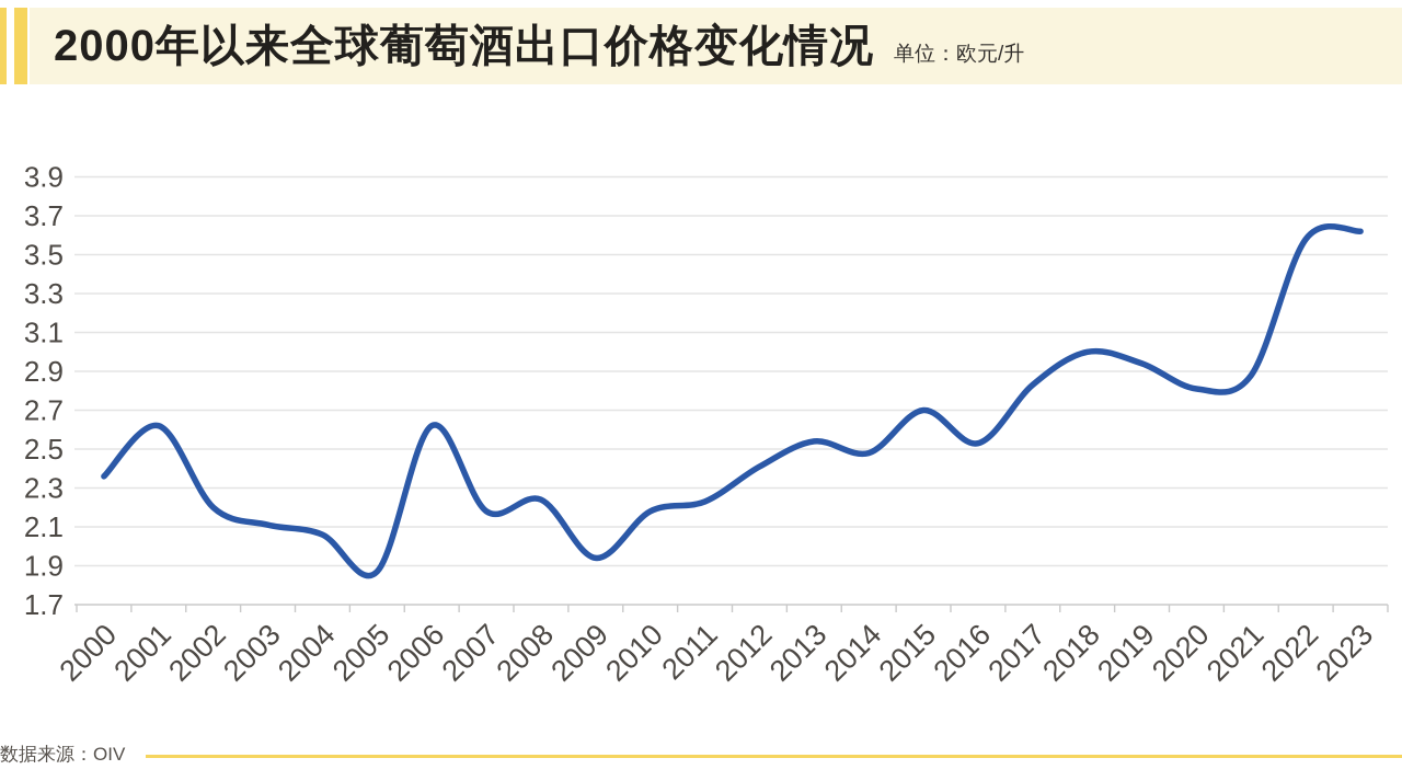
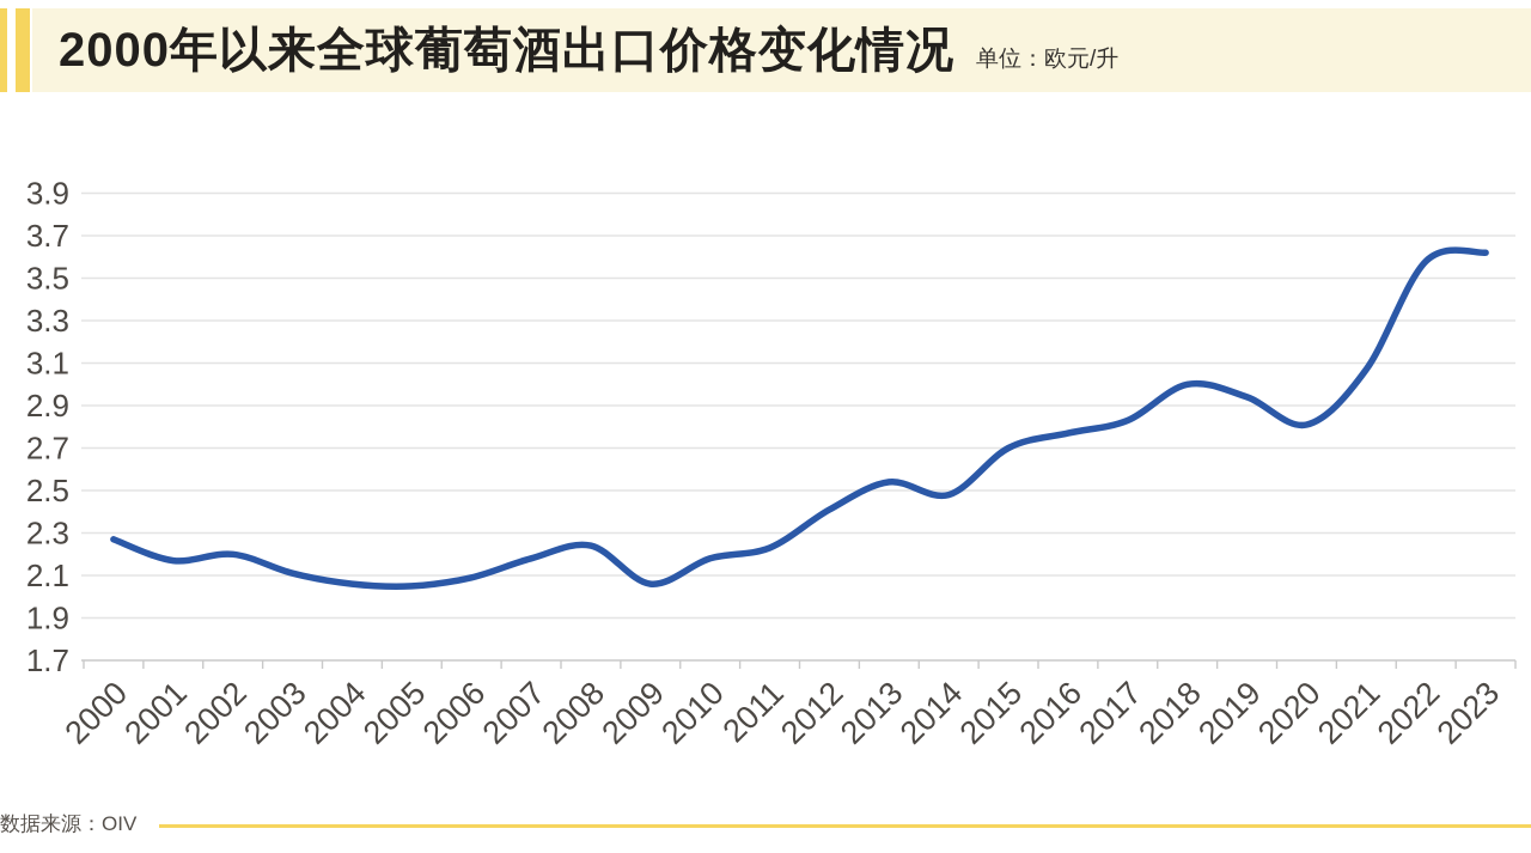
2000: 2.36 -> 2.27
2001: 2.62 -> 2.17
2005: 1.87 -> 2.05
2006: 2.62 -> 2.09
2009: 1.94 -> 2.06
2016: 2.53 -> 2.77
2021: 2.88 -> 3.07
